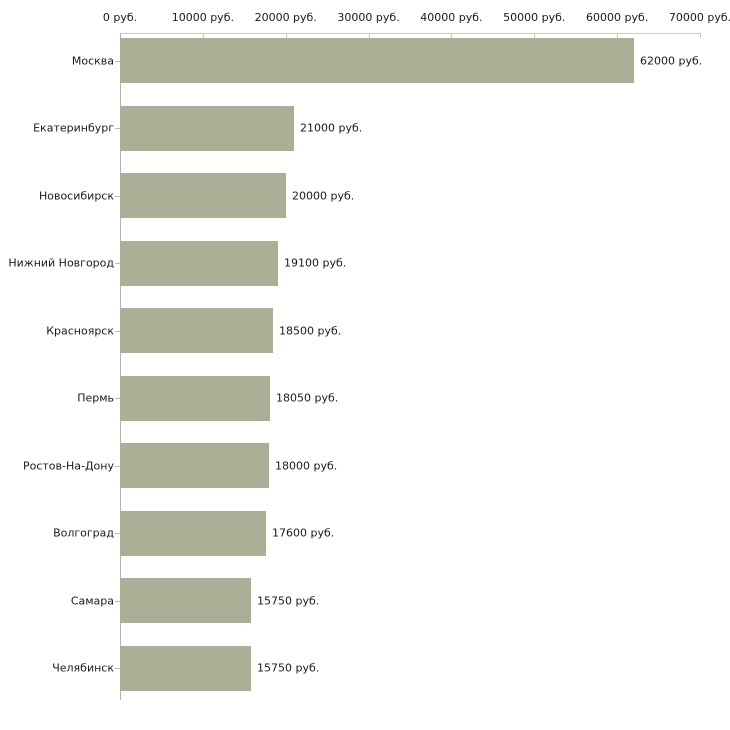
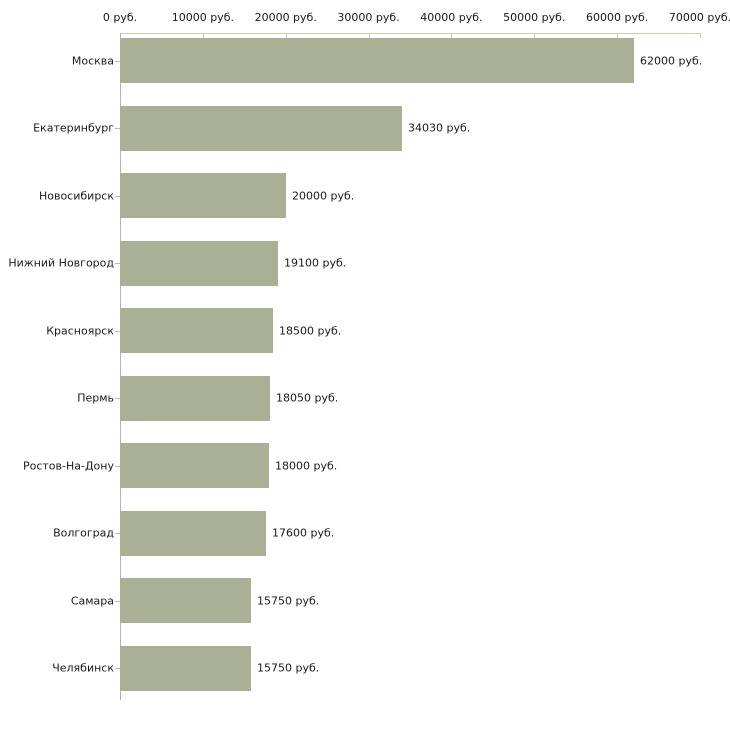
Екатеринбург: 21000 -> 34030
